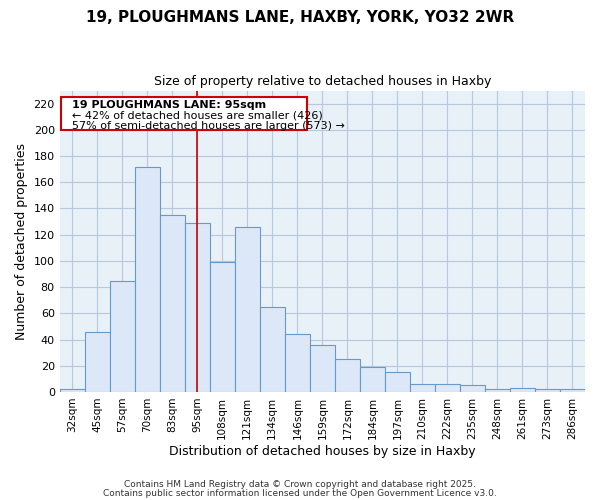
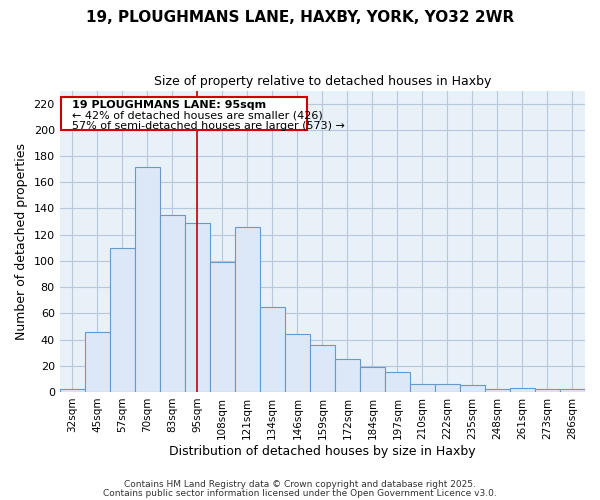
57sqm: 85 -> 110
